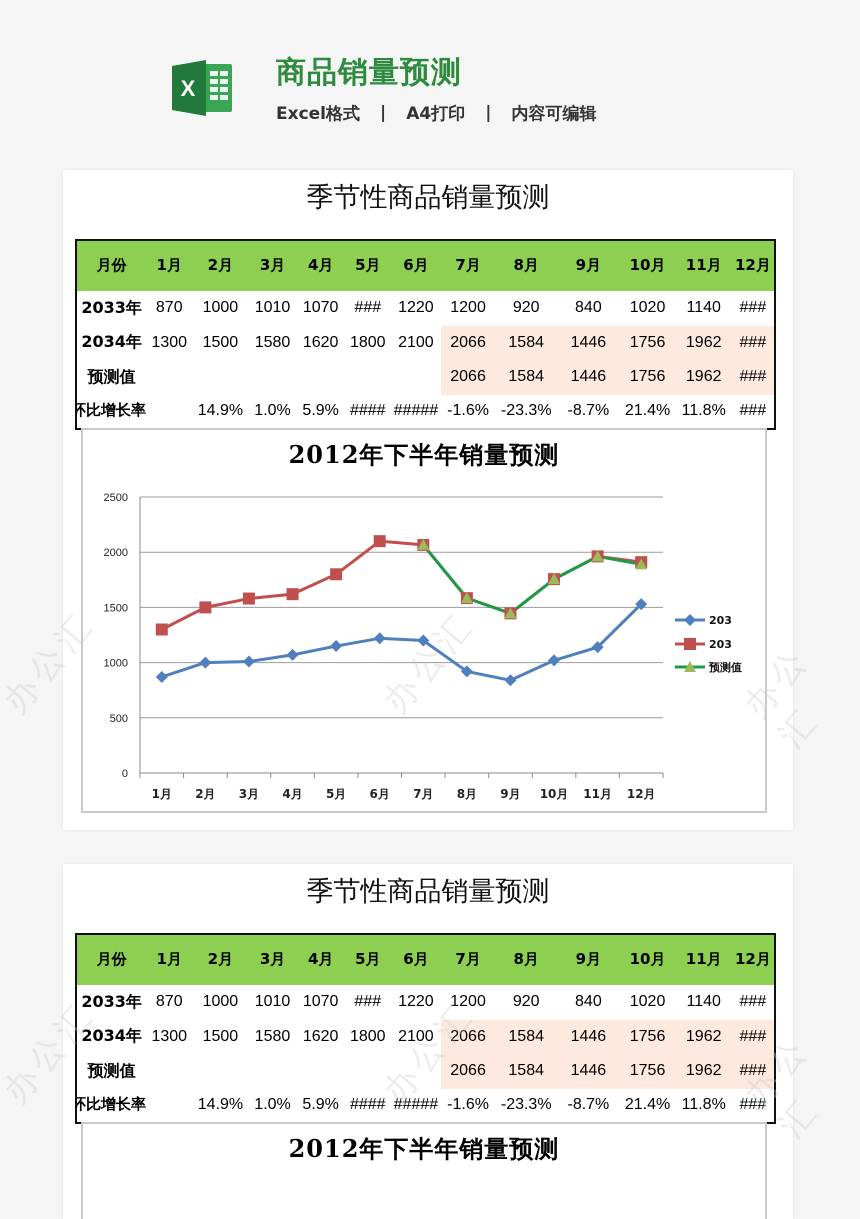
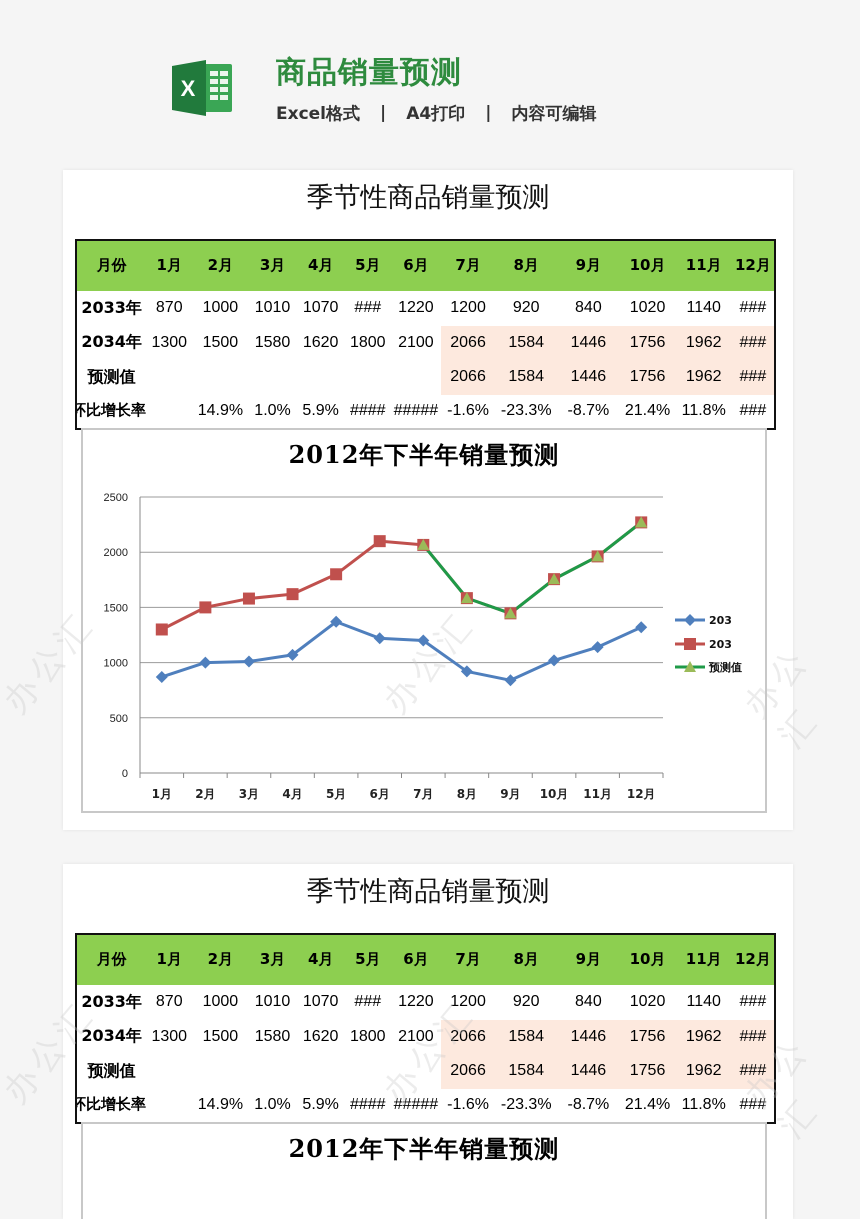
2033年/5月: 1150 -> 1370
2033年/12月: 1530 -> 1320
2034年/12月: 1910 -> 2270
预测值/12月: 1890 -> 2270
